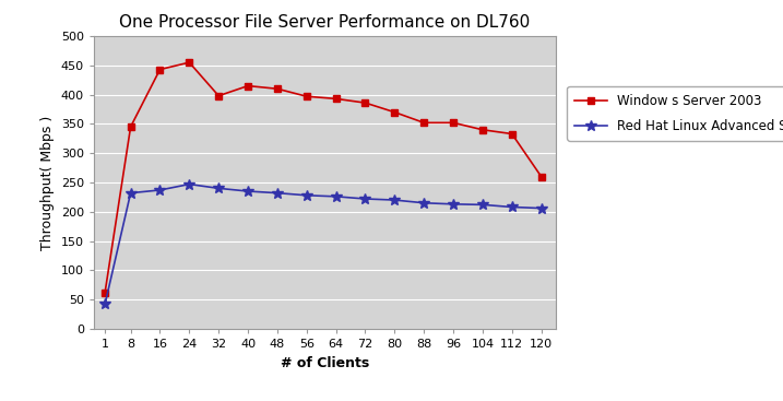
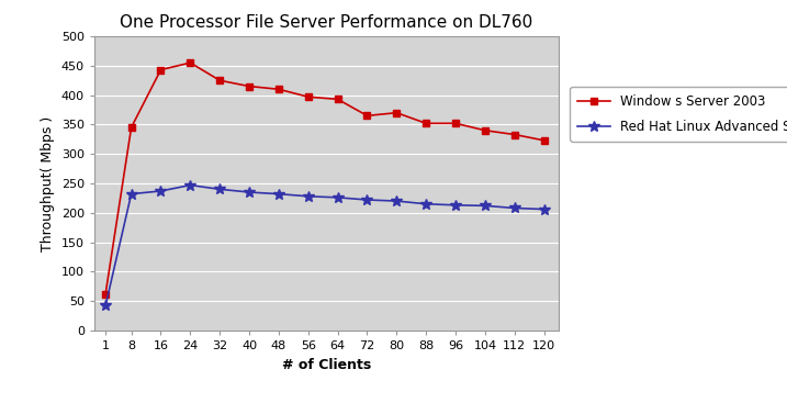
Window s Server 2003/32: 398 -> 425
Window s Server 2003/72: 386 -> 365
Window s Server 2003/120: 260 -> 323
